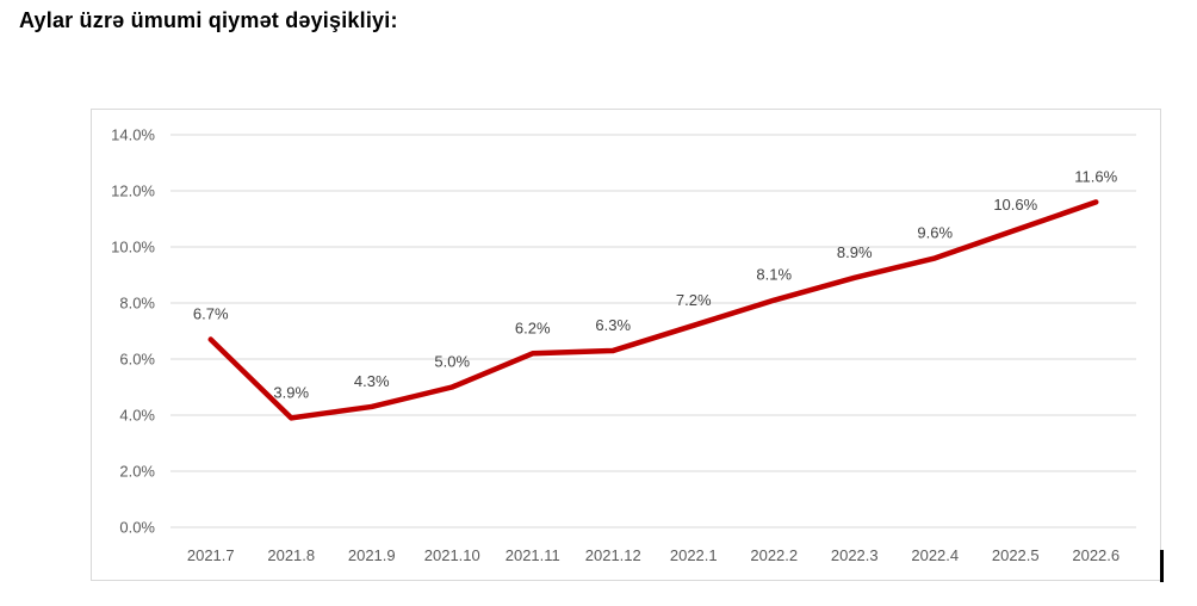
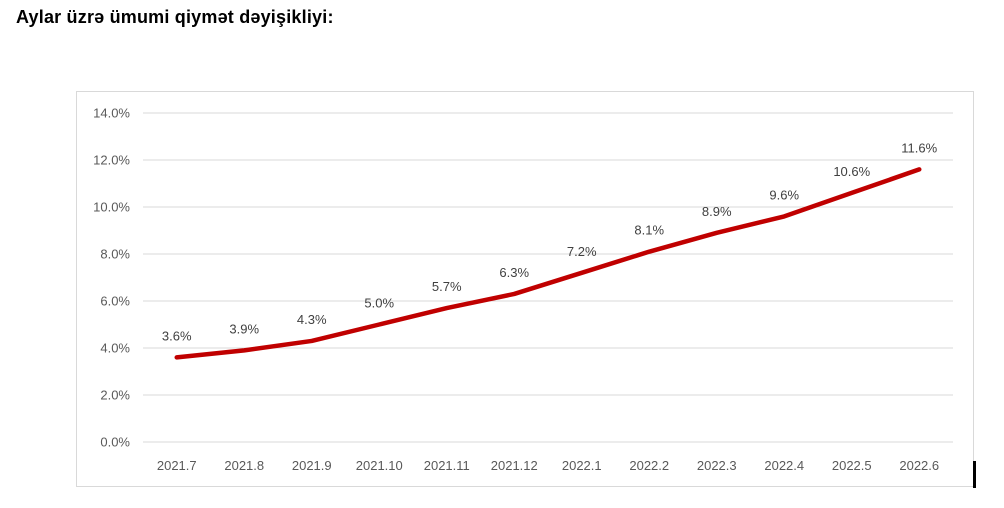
2021.7: 6.7% -> 3.6%
2021.11: 6.2% -> 5.7%
